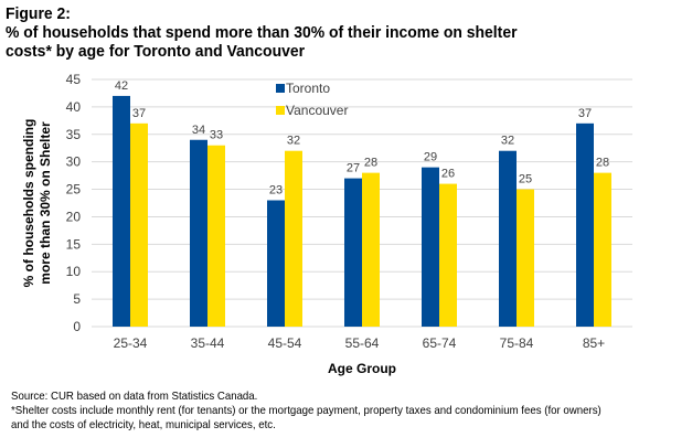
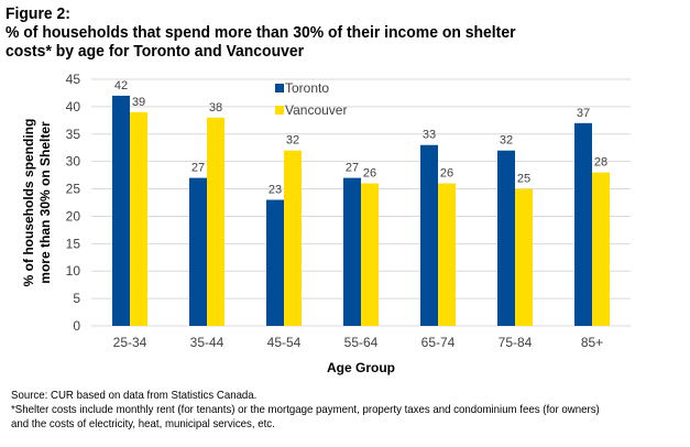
Vancouver/25-34: 37 -> 39
Toronto/35-44: 34 -> 27
Vancouver/35-44: 33 -> 38
Vancouver/55-64: 28 -> 26
Toronto/65-74: 29 -> 33
